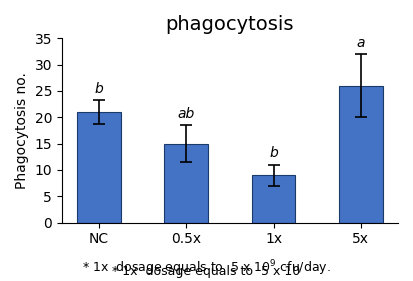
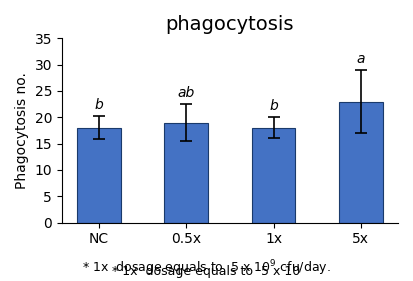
NC: 21 -> 18
0.5x: 15 -> 19
1x: 9 -> 18
5x: 26 -> 23
